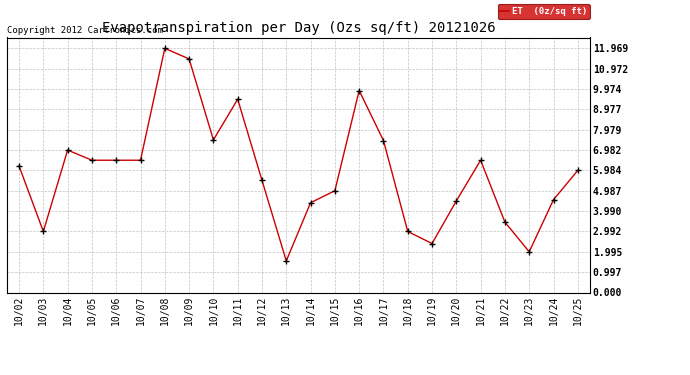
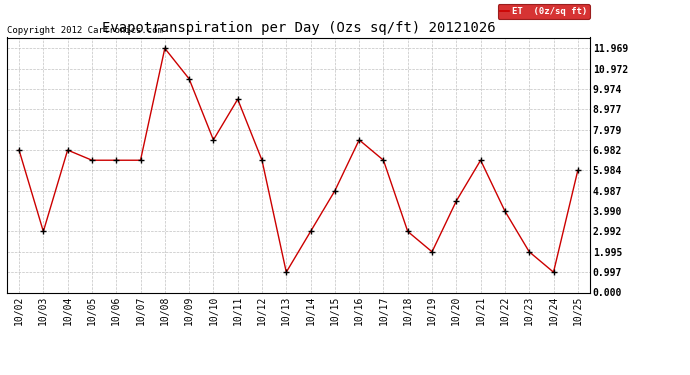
10/02: 6.20 -> 6.98
10/09: 11.45 -> 10.47
10/12: 5.50 -> 6.48
10/13: 1.55 -> 1.00
10/14: 4.40 -> 2.99
10/16: 9.90 -> 7.48
10/17: 7.45 -> 6.48
10/19: 2.40 -> 2.00
10/22: 3.45 -> 3.99
10/24: 4.55 -> 1.00
